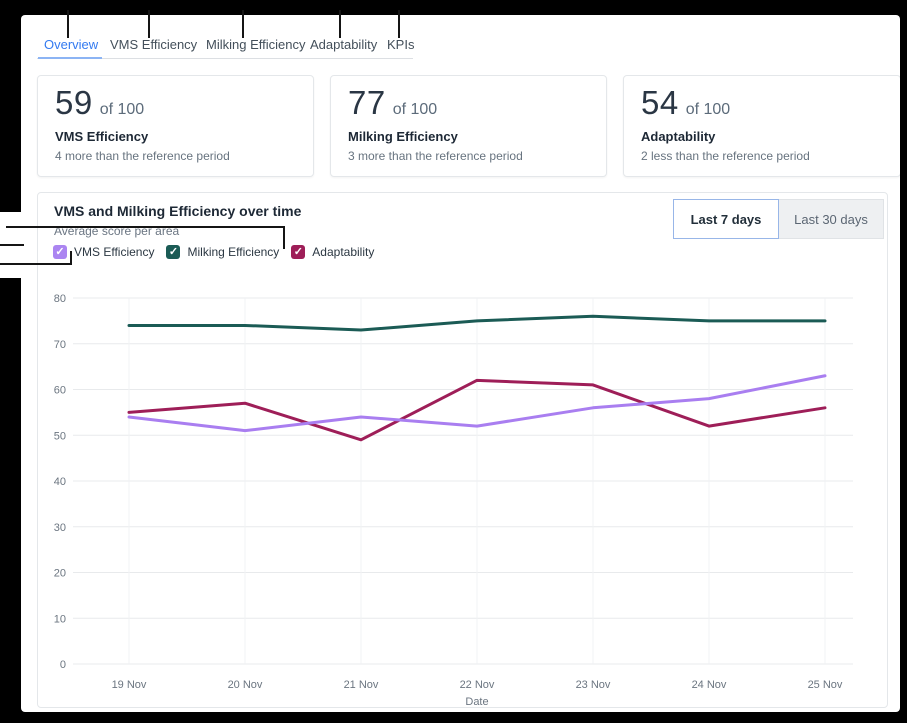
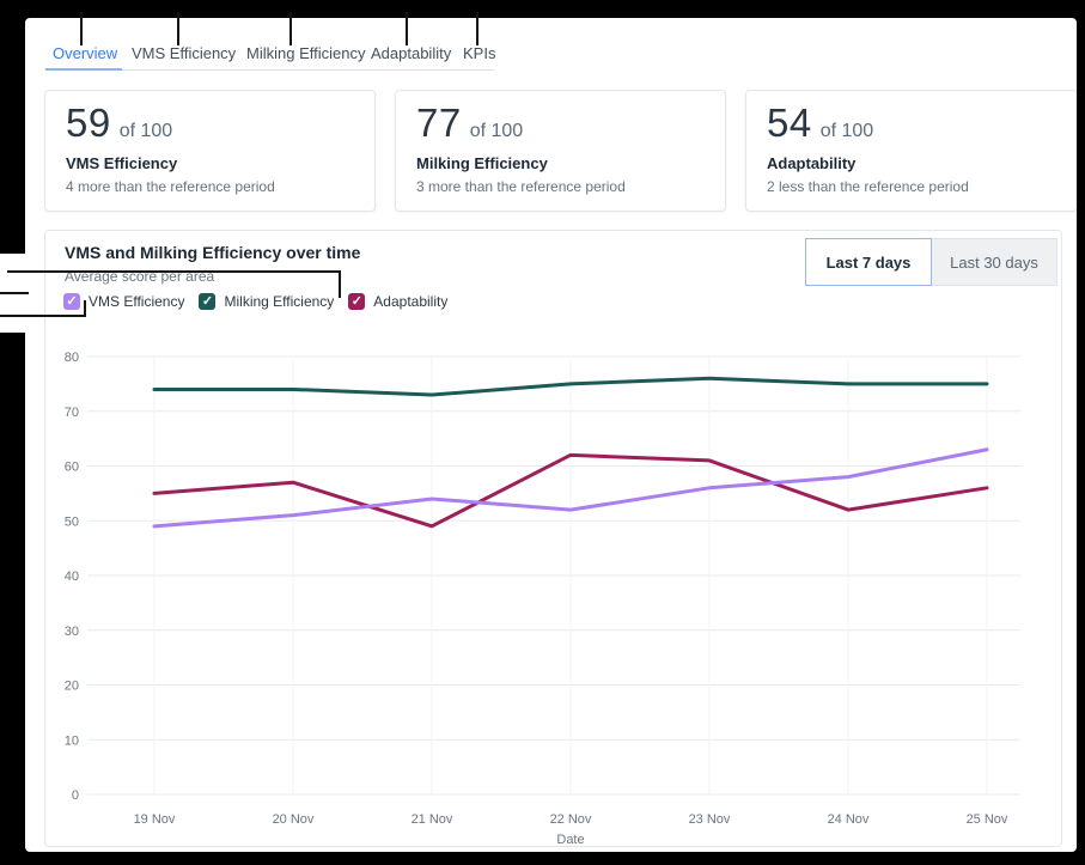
VMS Efficiency/19 Nov: 54 -> 49
